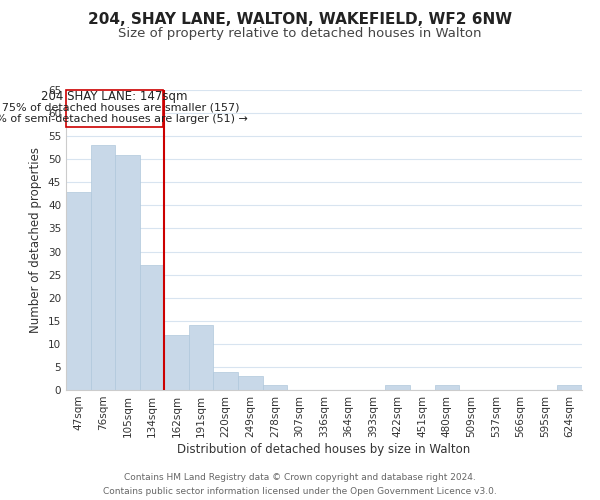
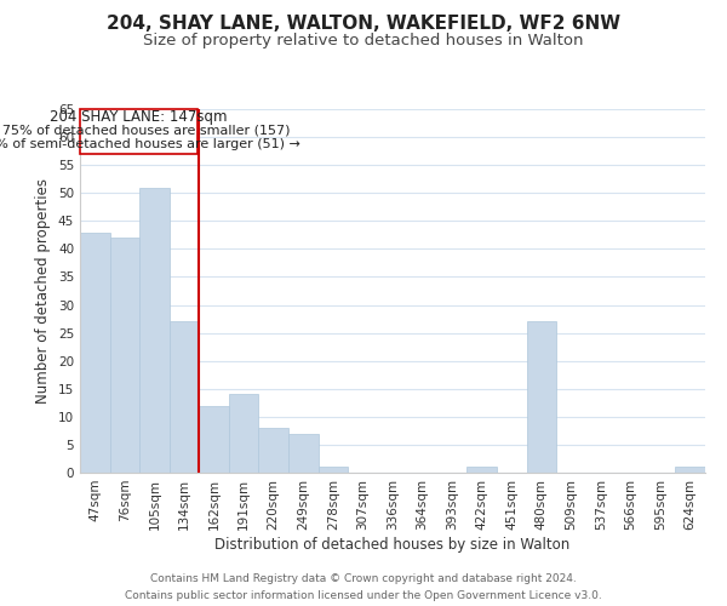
76sqm: 53 -> 42
220sqm: 4 -> 8
249sqm: 3 -> 7
480sqm: 1 -> 27
